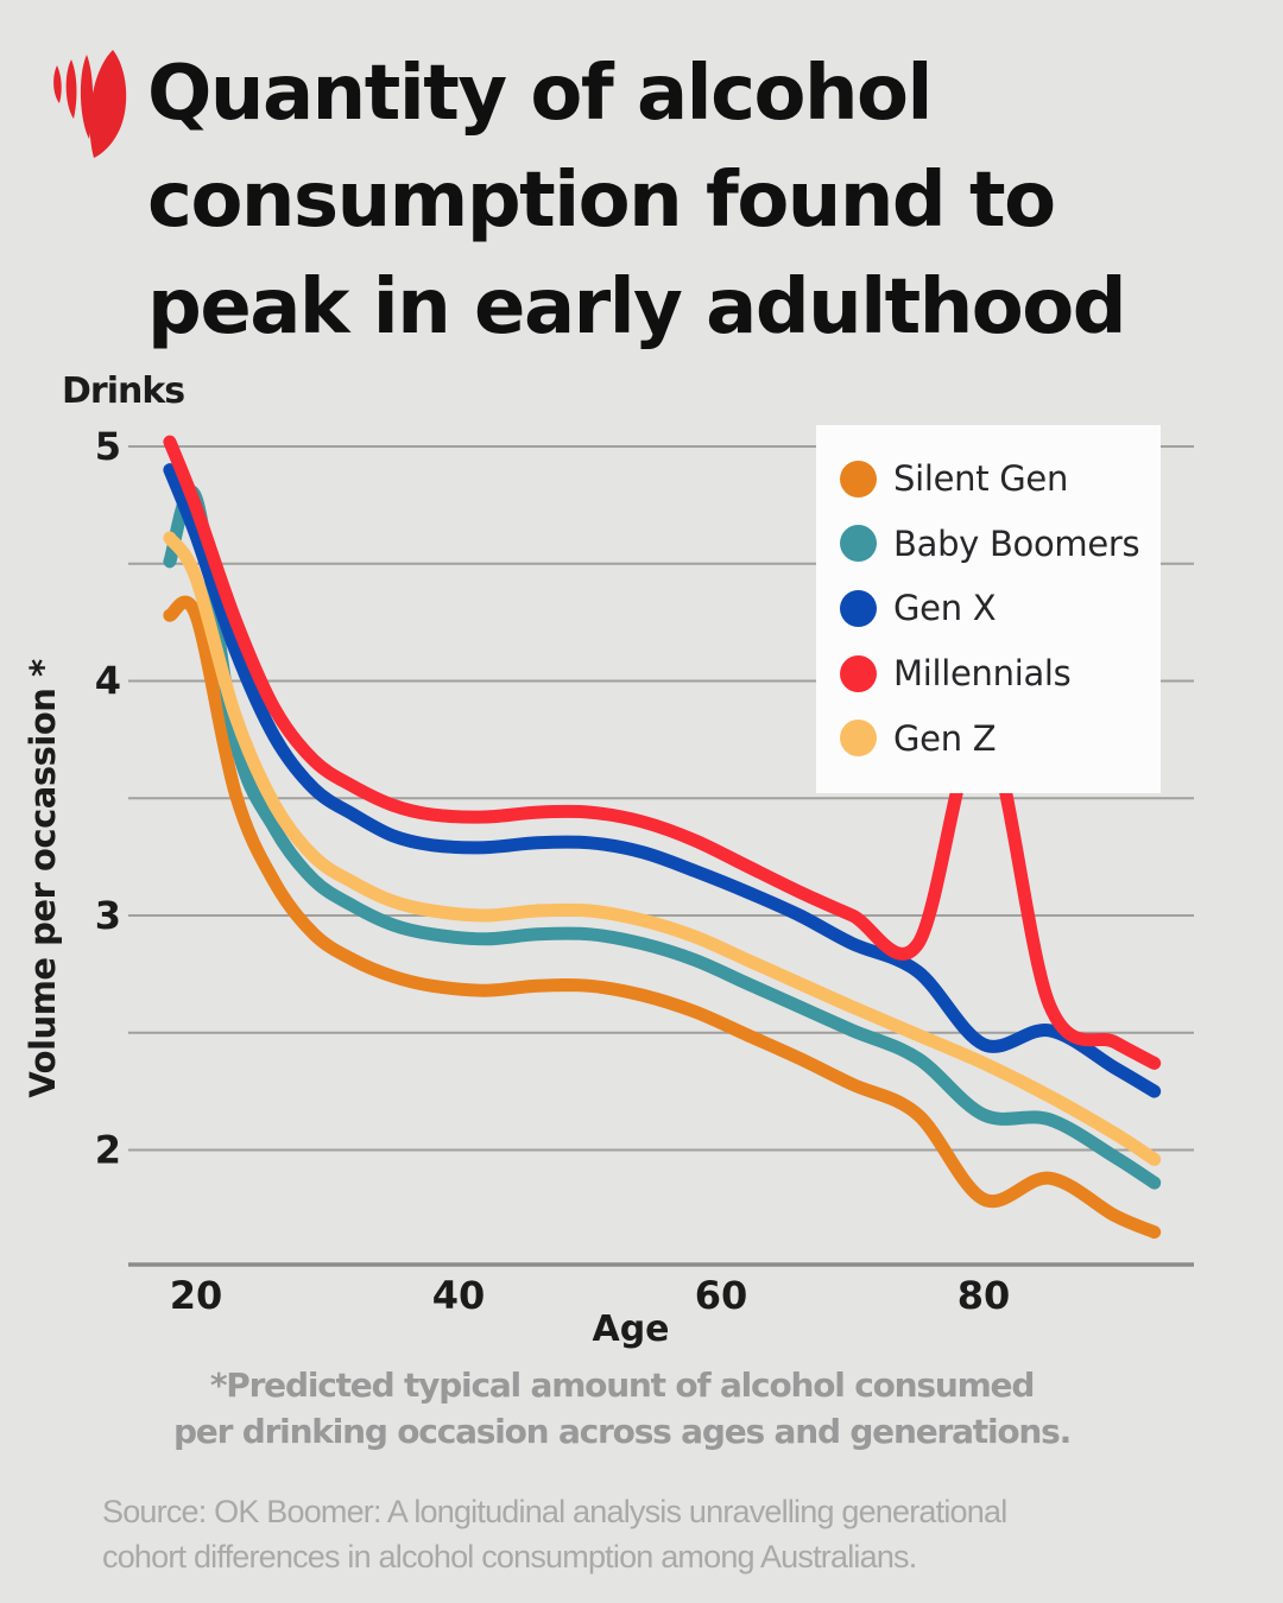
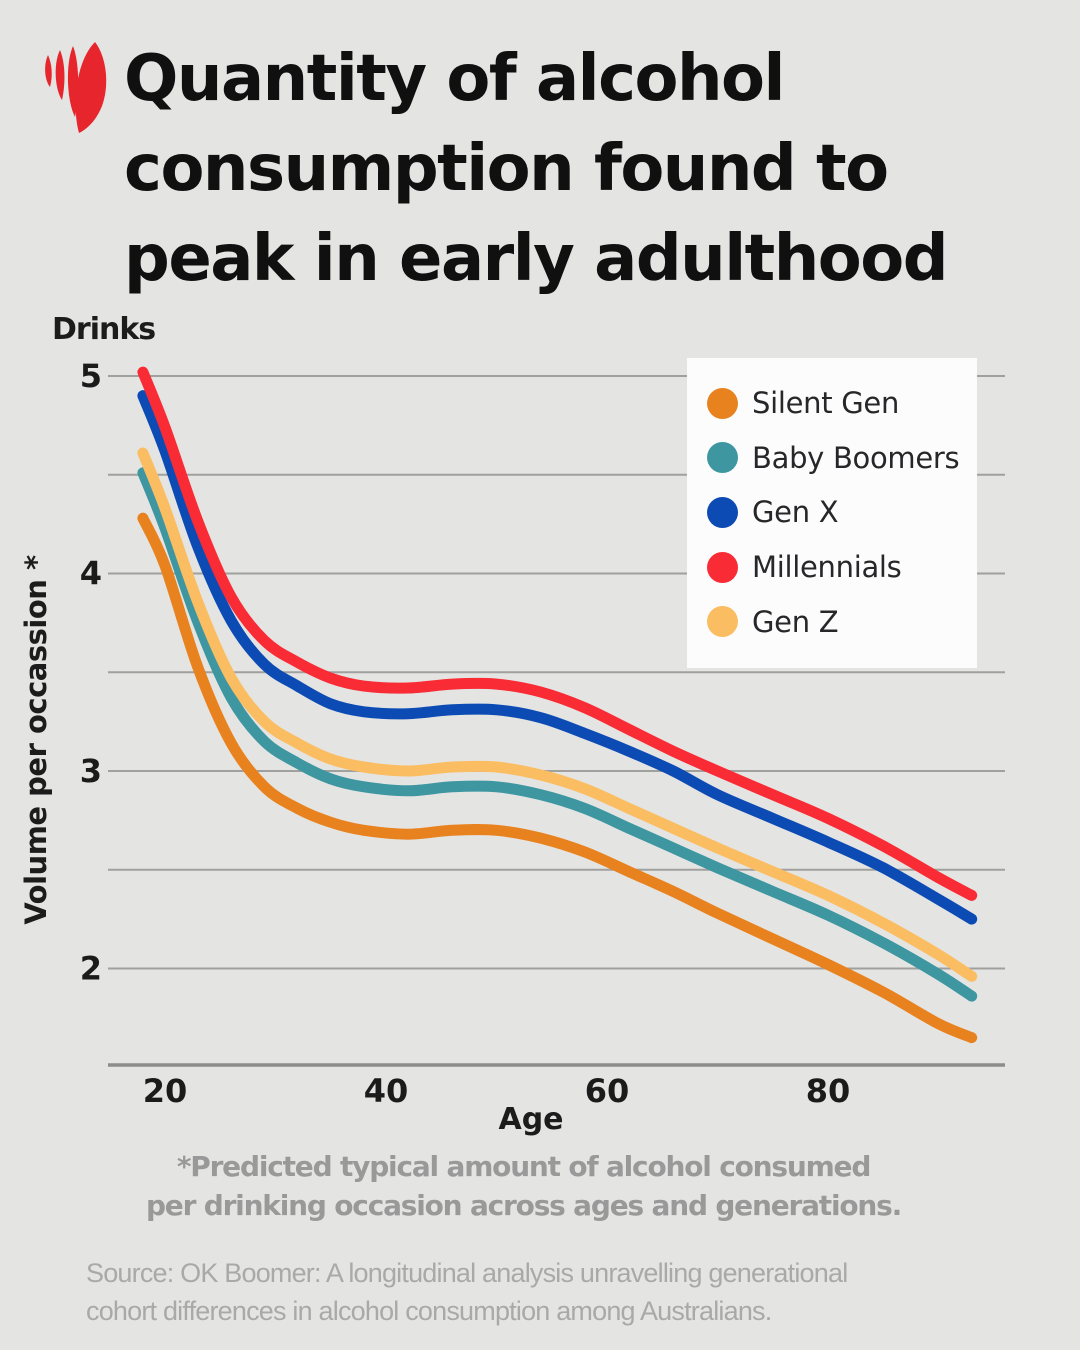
Silent Gen/20: 4.28 -> 4.04
Baby Boomers/20: 4.78 -> 4.23
Gen Z/20: 4.44 -> 4.33
Silent Gen/80: 1.79 -> 2.02
Baby Boomers/80: 2.15 -> 2.27
Gen X/80: 2.45 -> 2.64
Millennials/80: 3.81 -> 2.76
